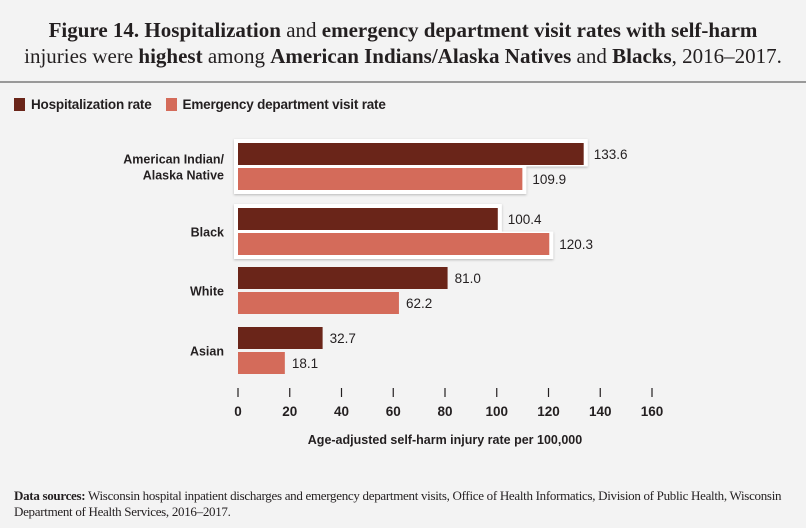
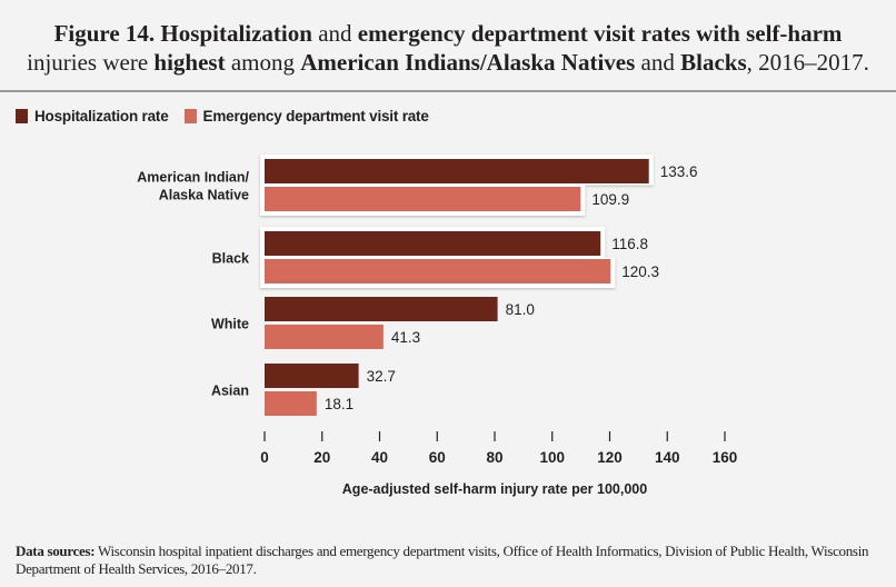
Hospitalization rate/Black: 100.4 -> 116.8
Emergency department visit rate/White: 62.2 -> 41.3
